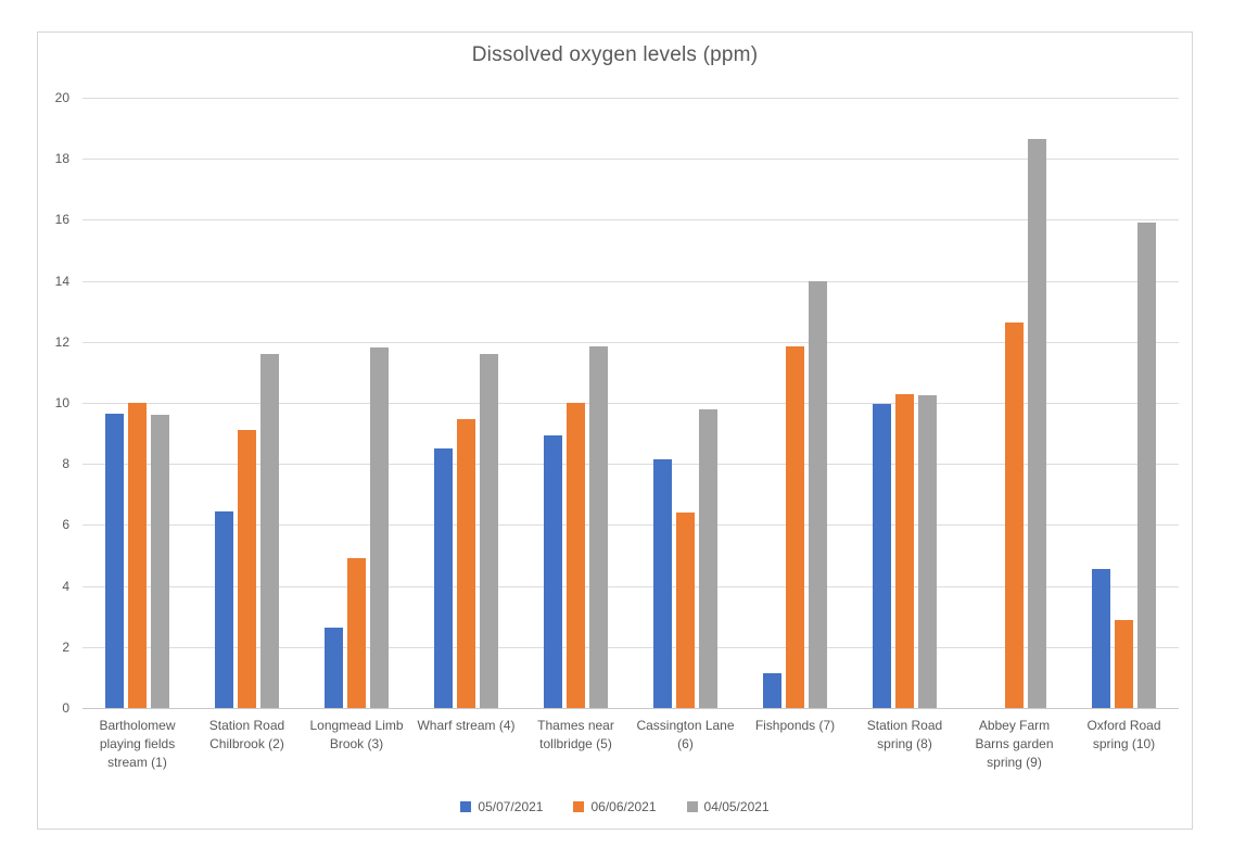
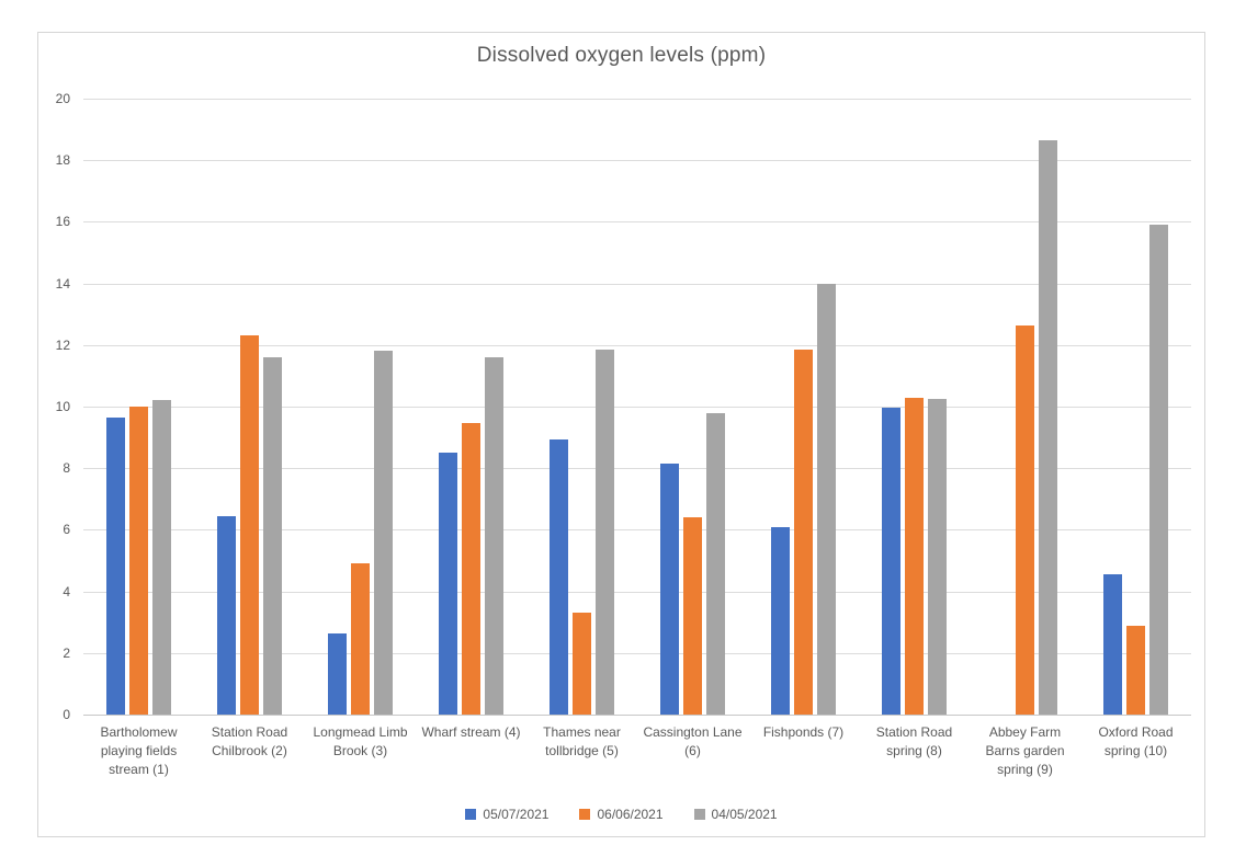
04/05/2021/Bartholomew playing fields stream (1): 9.6 -> 10.2
06/06/2021/Station Road Chilbrook (2): 9.1 -> 12.3
06/06/2021/Thames near tollbridge (5): 10.0 -> 3.3
05/07/2021/Fishponds (7): 1.1 -> 6.1
